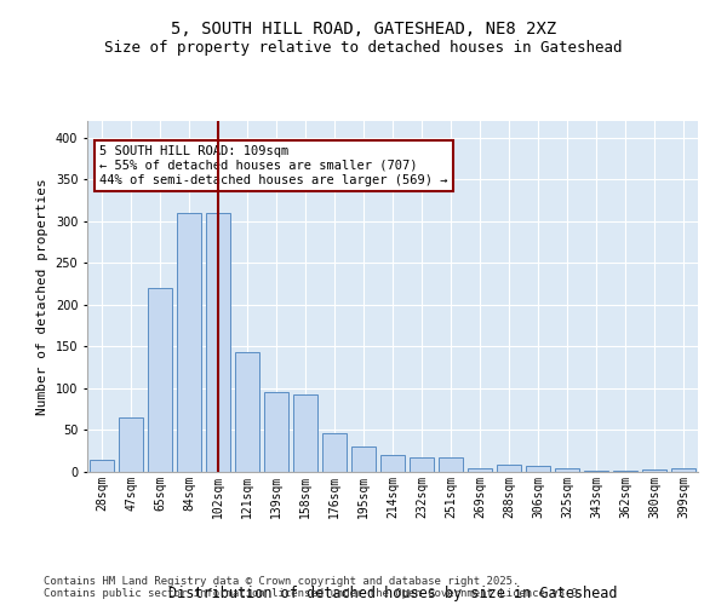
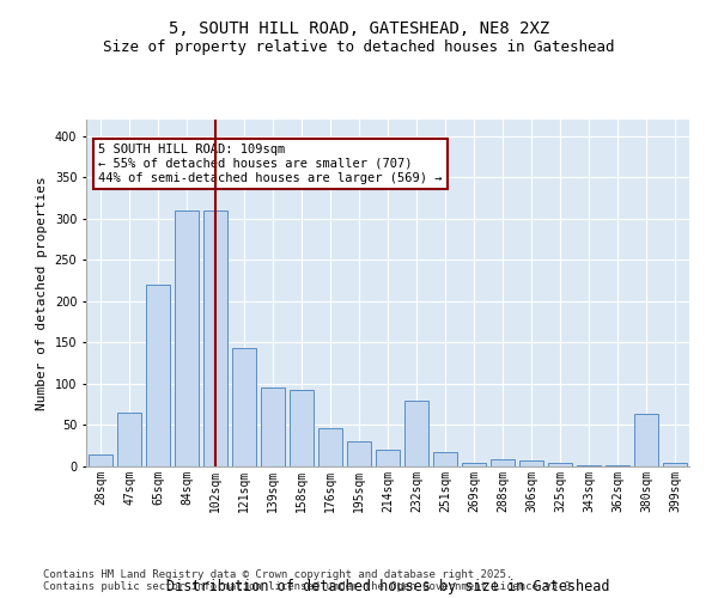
232sqm: 18 -> 80
380sqm: 3 -> 64
